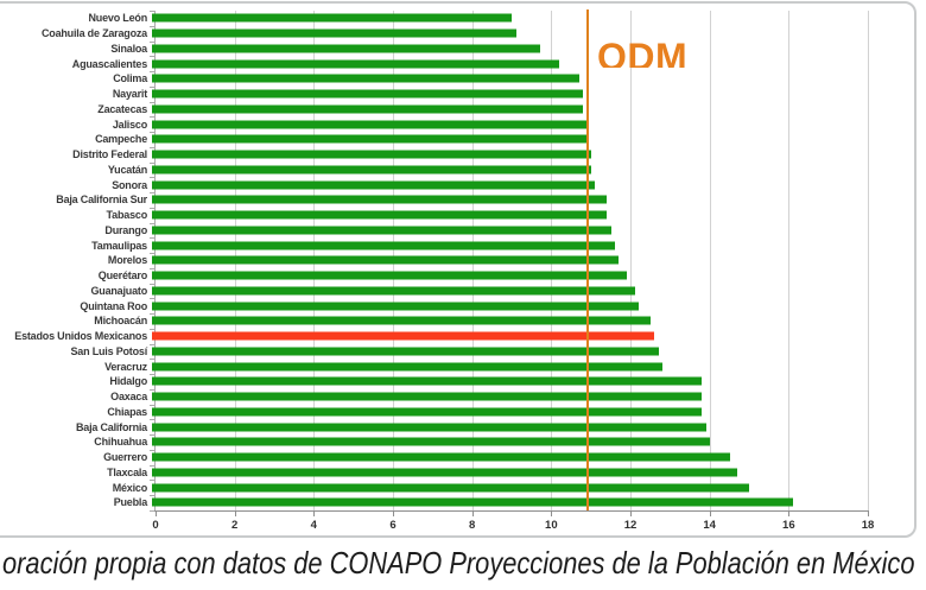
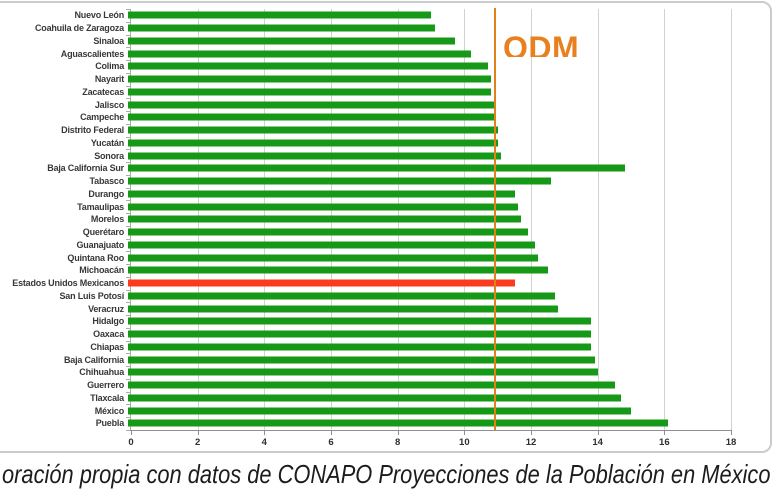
Baja California Sur: 11.5 -> 14.9
Tabasco: 11.5 -> 12.7
Estados Unidos Mexicanos: 12.7 -> 11.6
